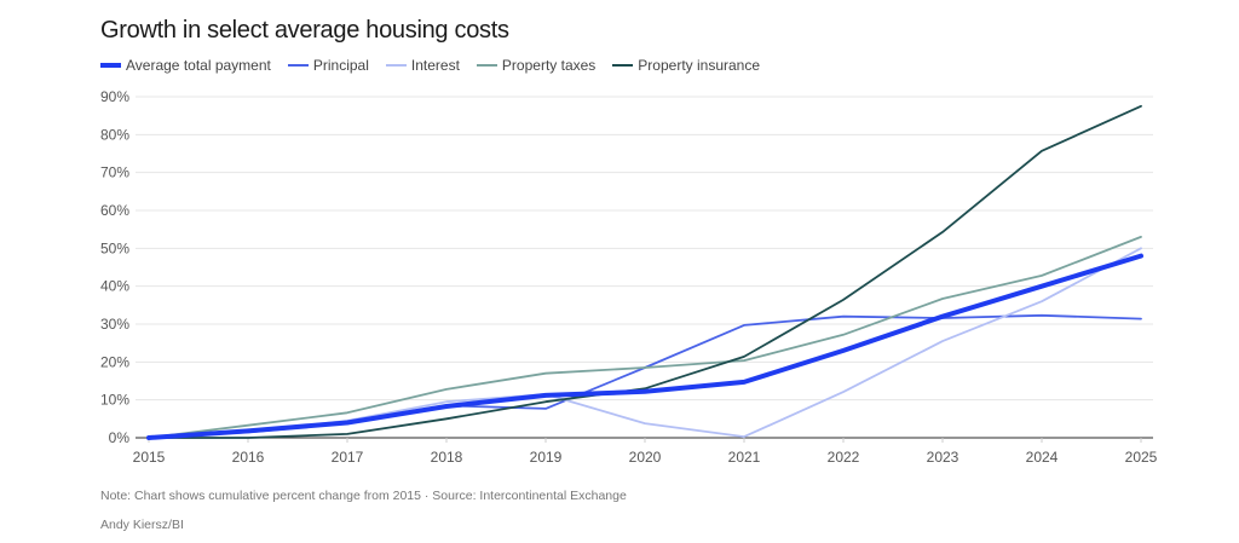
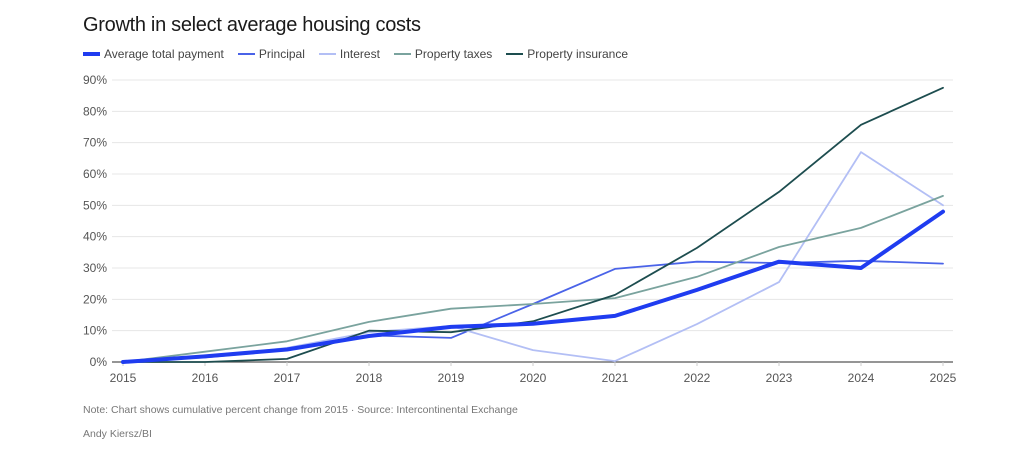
Property insurance/2018: 5% -> 10%
Average total payment/2024: 40% -> 30%
Interest/2024: 36% -> 67%
